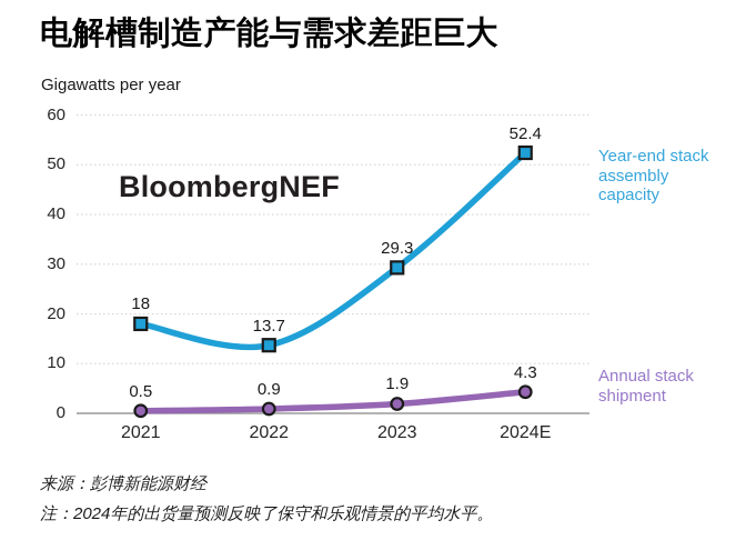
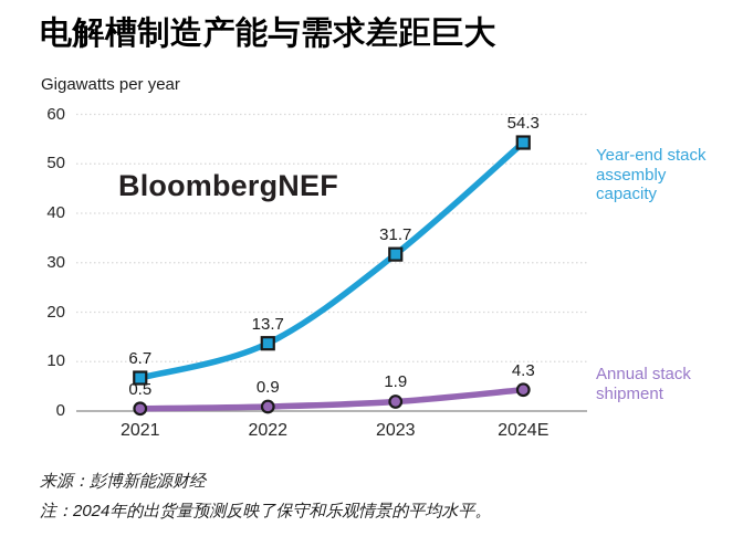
Year-end stack assembly capacity/2021: 18 -> 6.7
Year-end stack assembly capacity/2023: 29.3 -> 31.7
Year-end stack assembly capacity/2024E: 52.4 -> 54.3
